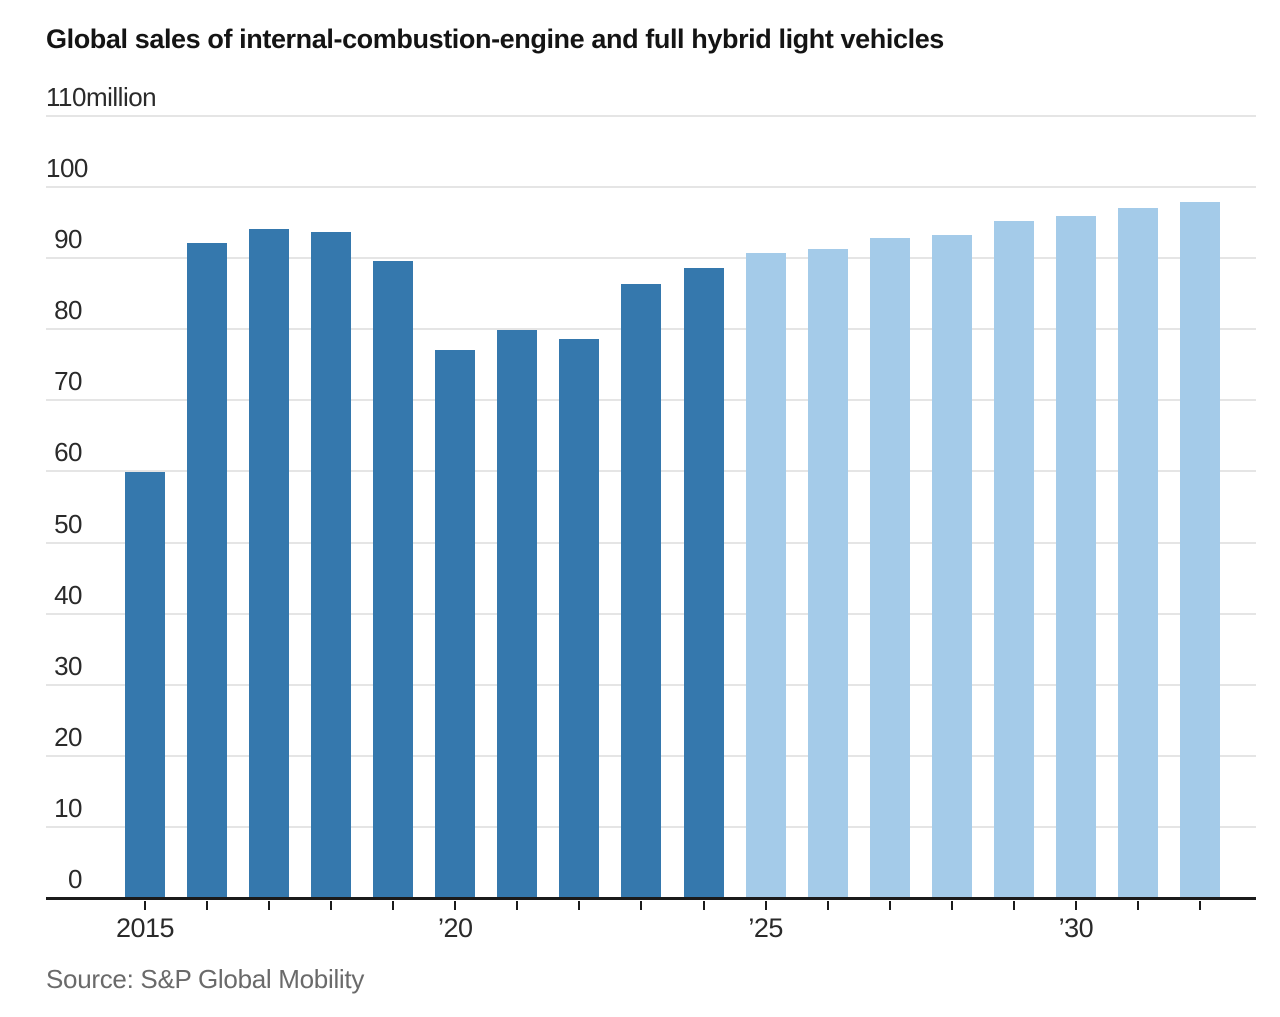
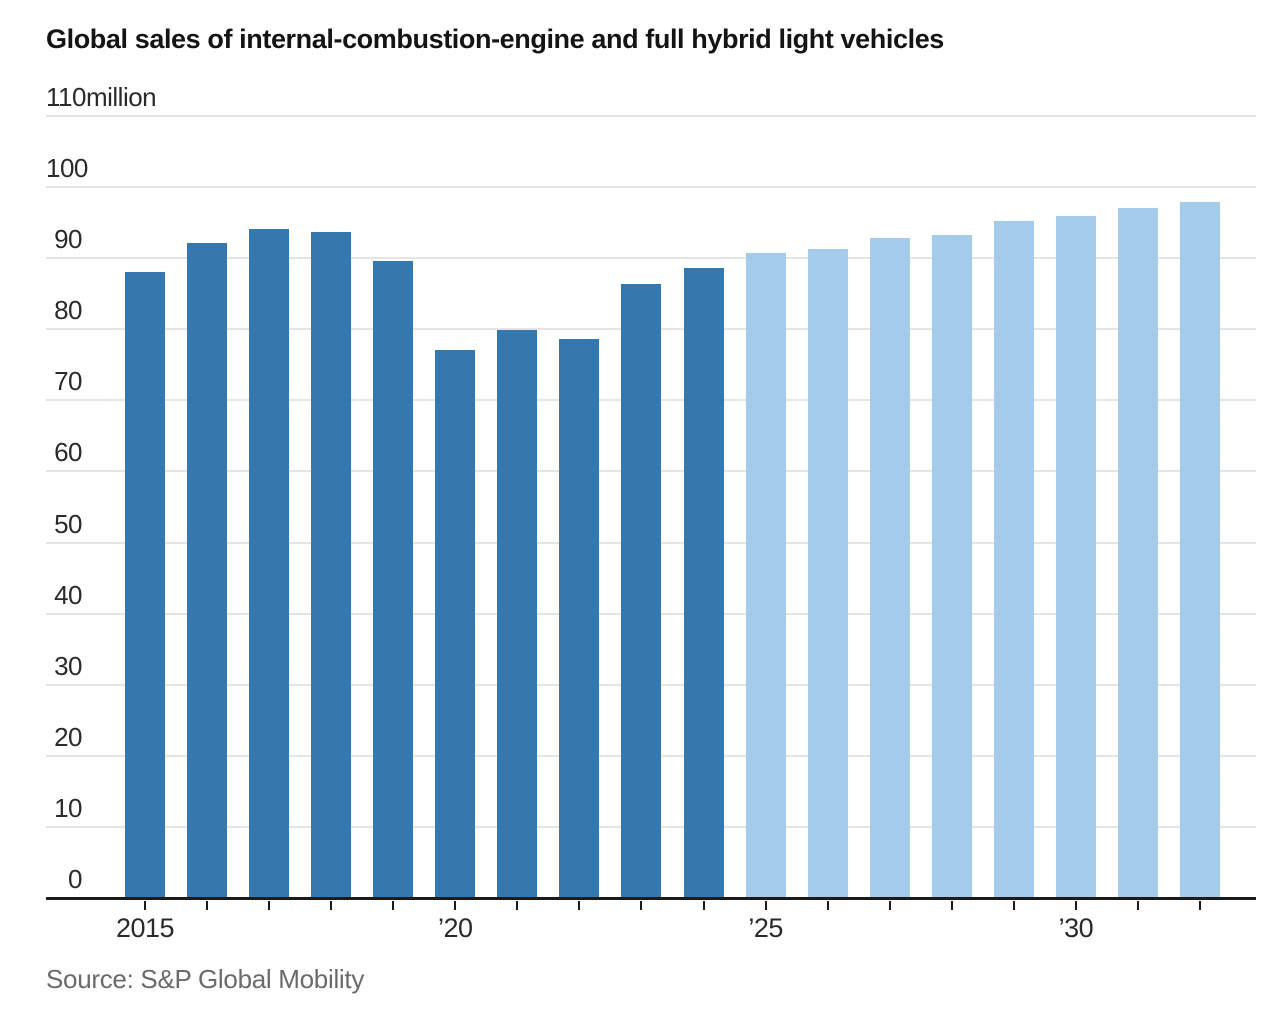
2015: 60 -> 88
